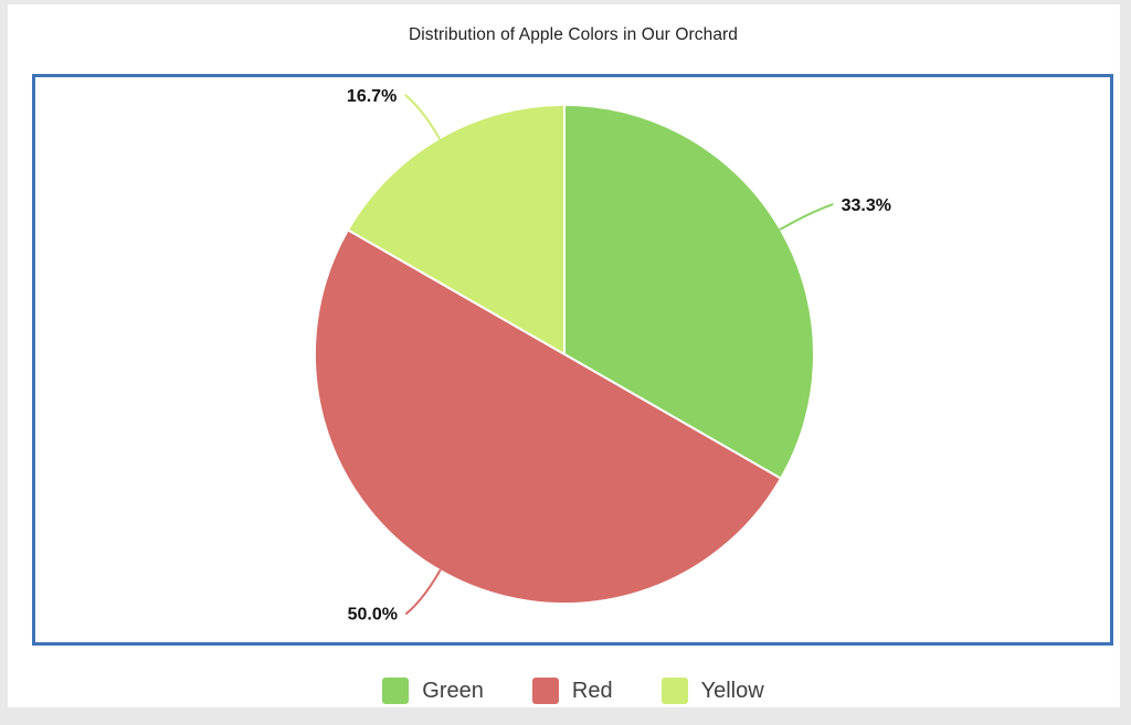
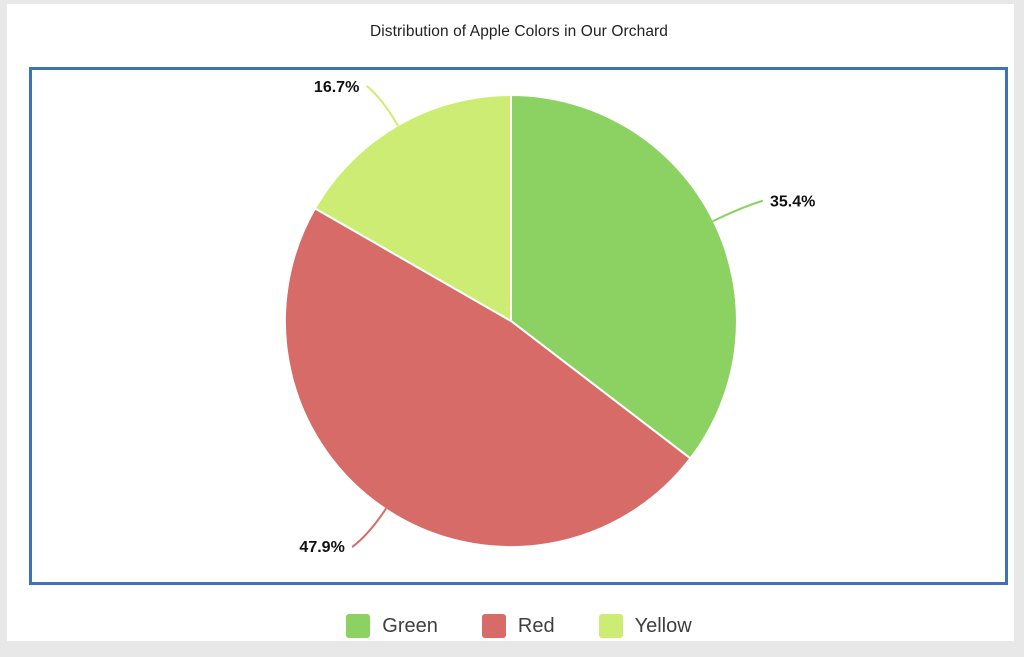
Green: 33.3% -> 35.4%
Red: 50.0% -> 47.9%
